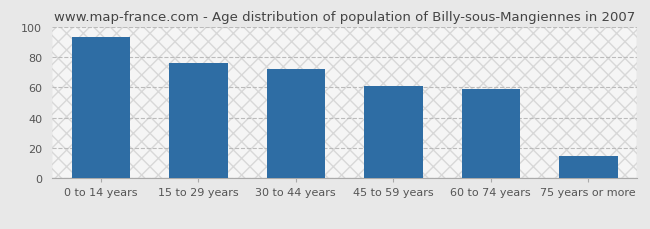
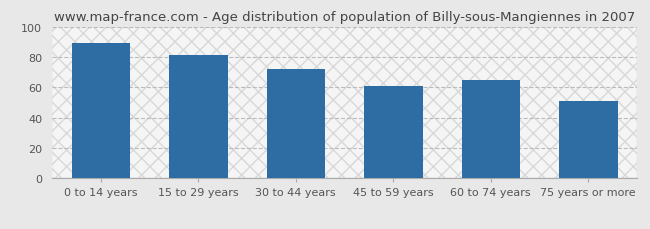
0 to 14 years: 93 -> 89
15 to 29 years: 76 -> 81
60 to 74 years: 59 -> 65
75 years or more: 15 -> 51
